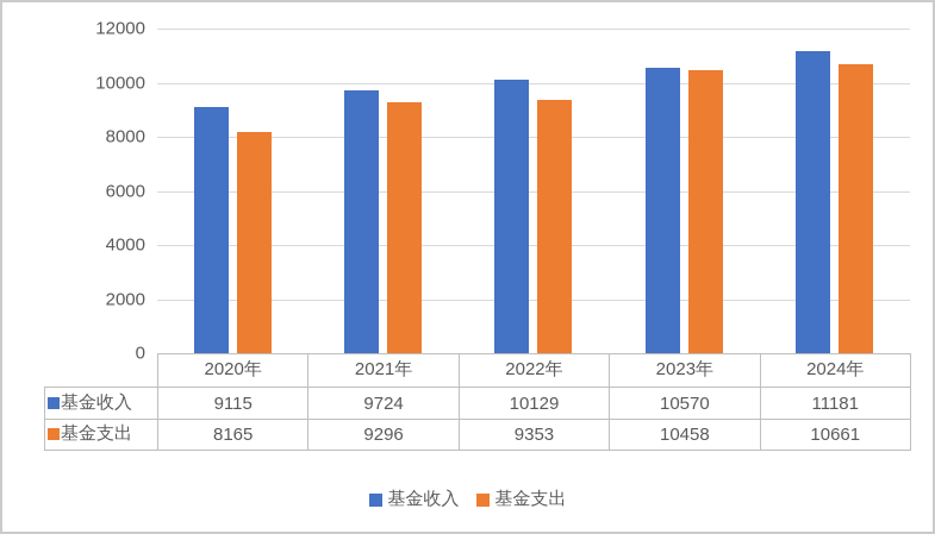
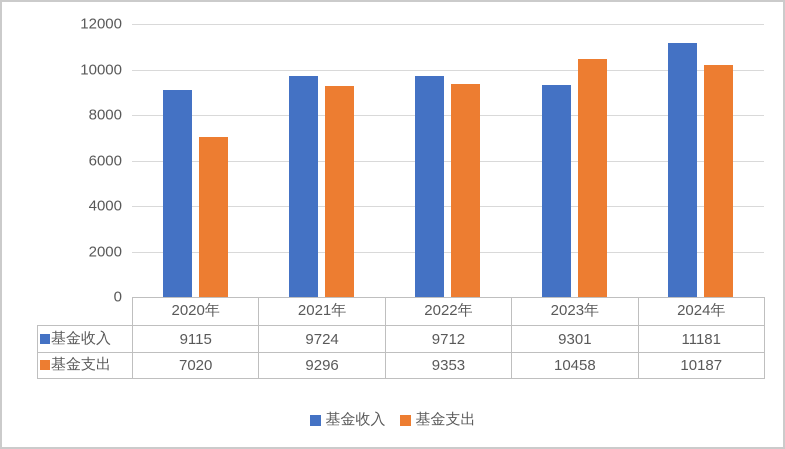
基金支出/2020年: 8165 -> 7020
基金收入/2022年: 10129 -> 9712
基金收入/2023年: 10570 -> 9301
基金支出/2024年: 10661 -> 10187
